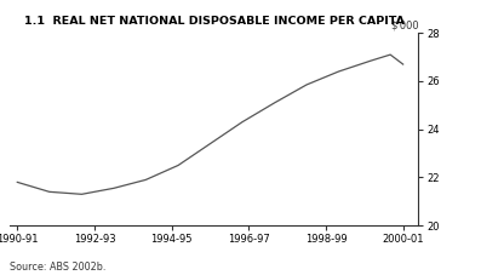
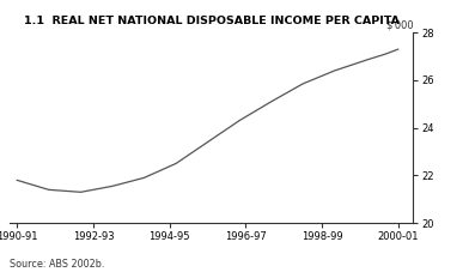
2000-01: 26.7 -> 27.3
